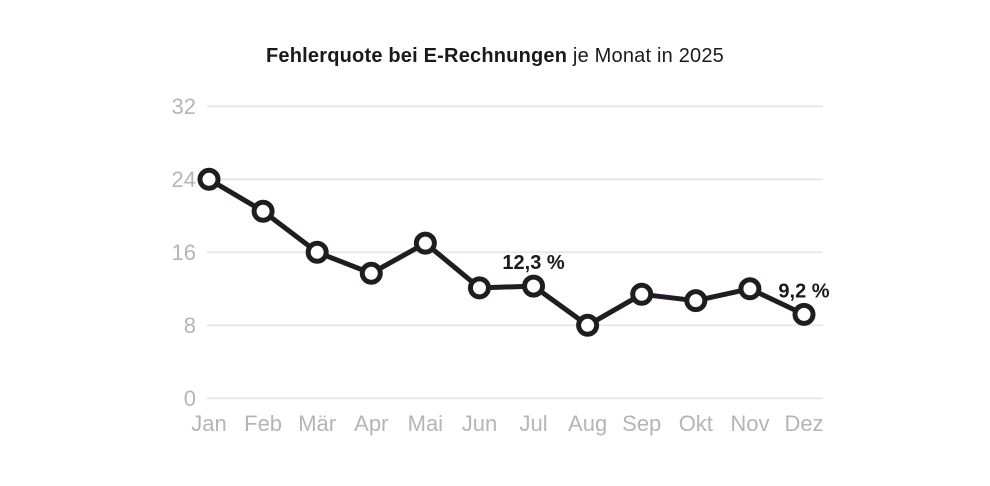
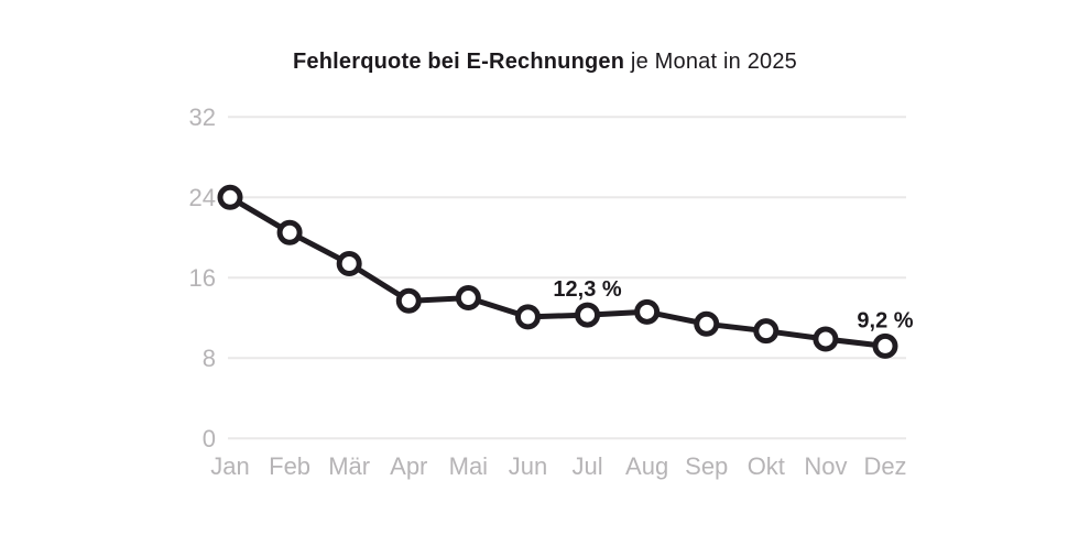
Mär: 16 -> 17
Mai: 17 -> 14
Aug: 8 -> 13
Nov: 12 -> 10
